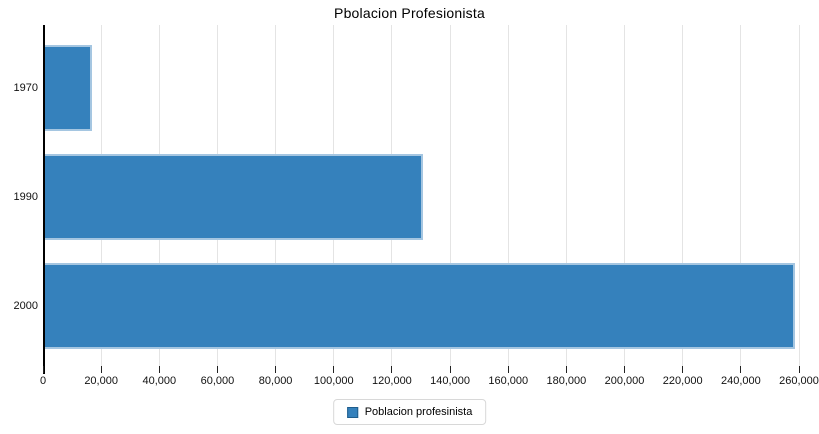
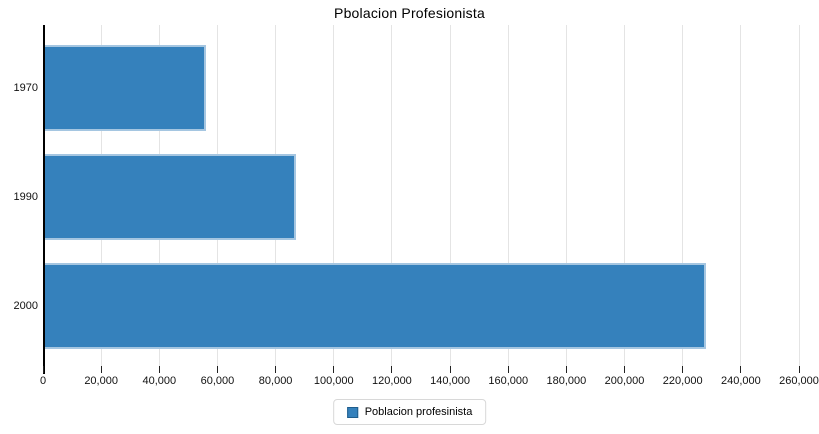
1970: 17000 -> 56000
1990: 131000 -> 87000
2000: 258000 -> 228000
